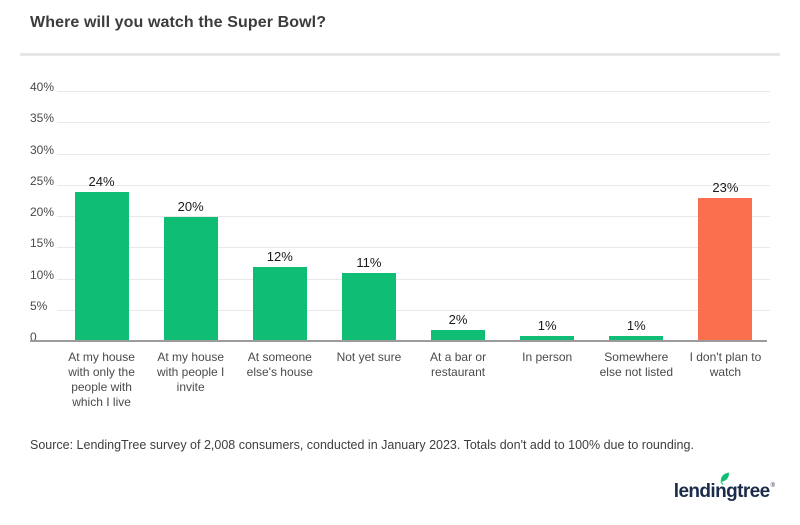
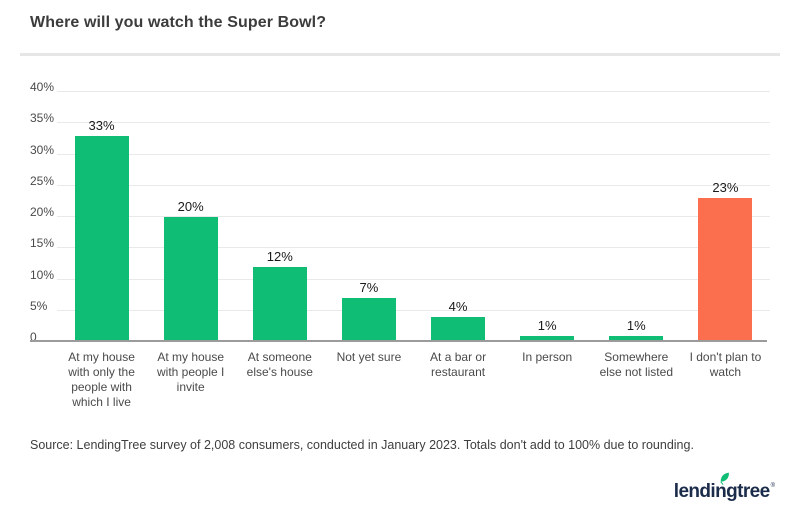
At my house with only the people with which I live: 24% -> 33%
Not yet sure: 11% -> 7%
At a bar or restaurant: 2% -> 4%
